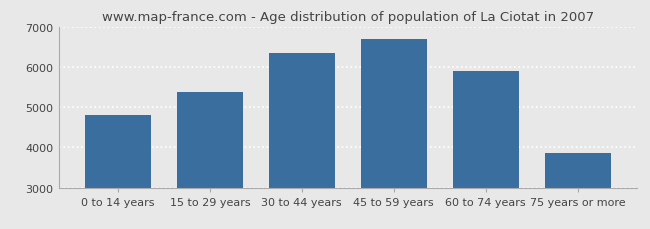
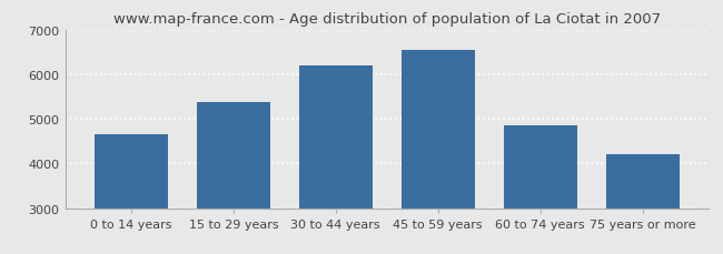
0 to 14 years: 4800 -> 4650
30 to 44 years: 6350 -> 6200
45 to 59 years: 6700 -> 6550
60 to 74 years: 5900 -> 4850
75 years or more: 3870 -> 4200
